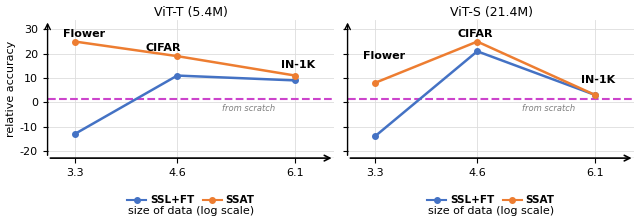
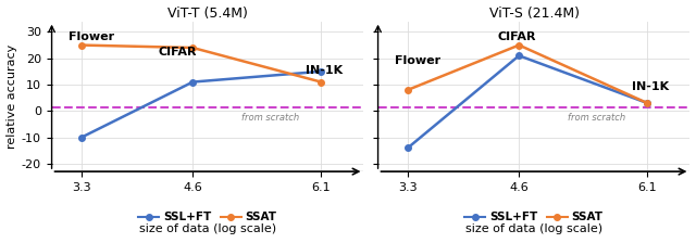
ViT-T (5.4M)/SSL+FT/3.3: -13 -> -10
ViT-T (5.4M)/SSAT/4.6: 19 -> 24
ViT-T (5.4M)/SSL+FT/6.1: 9 -> 15
